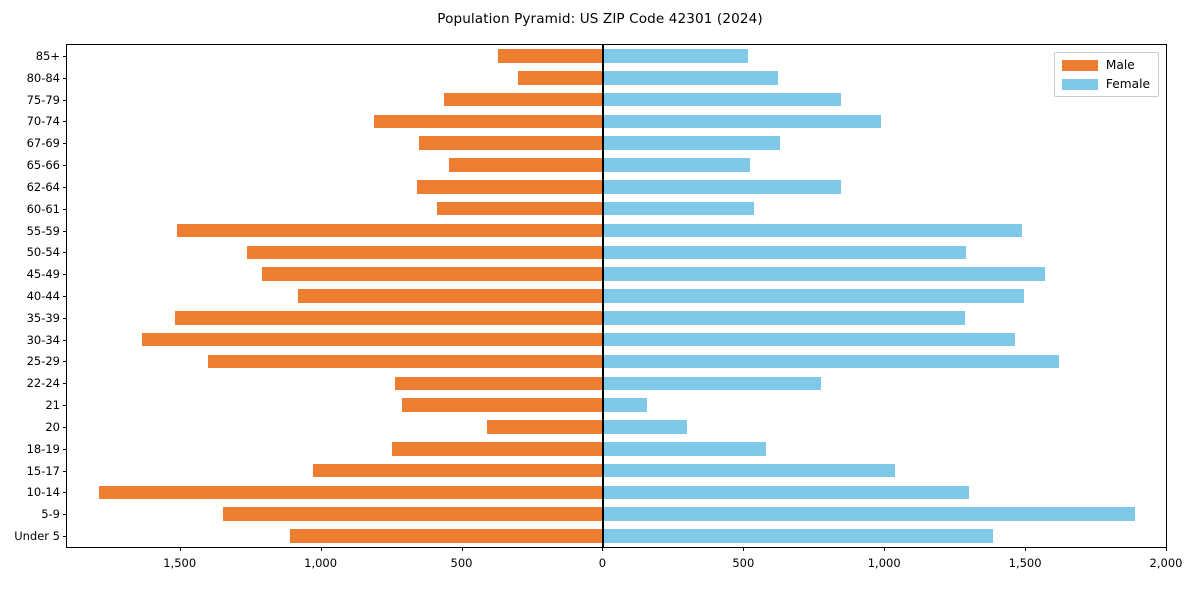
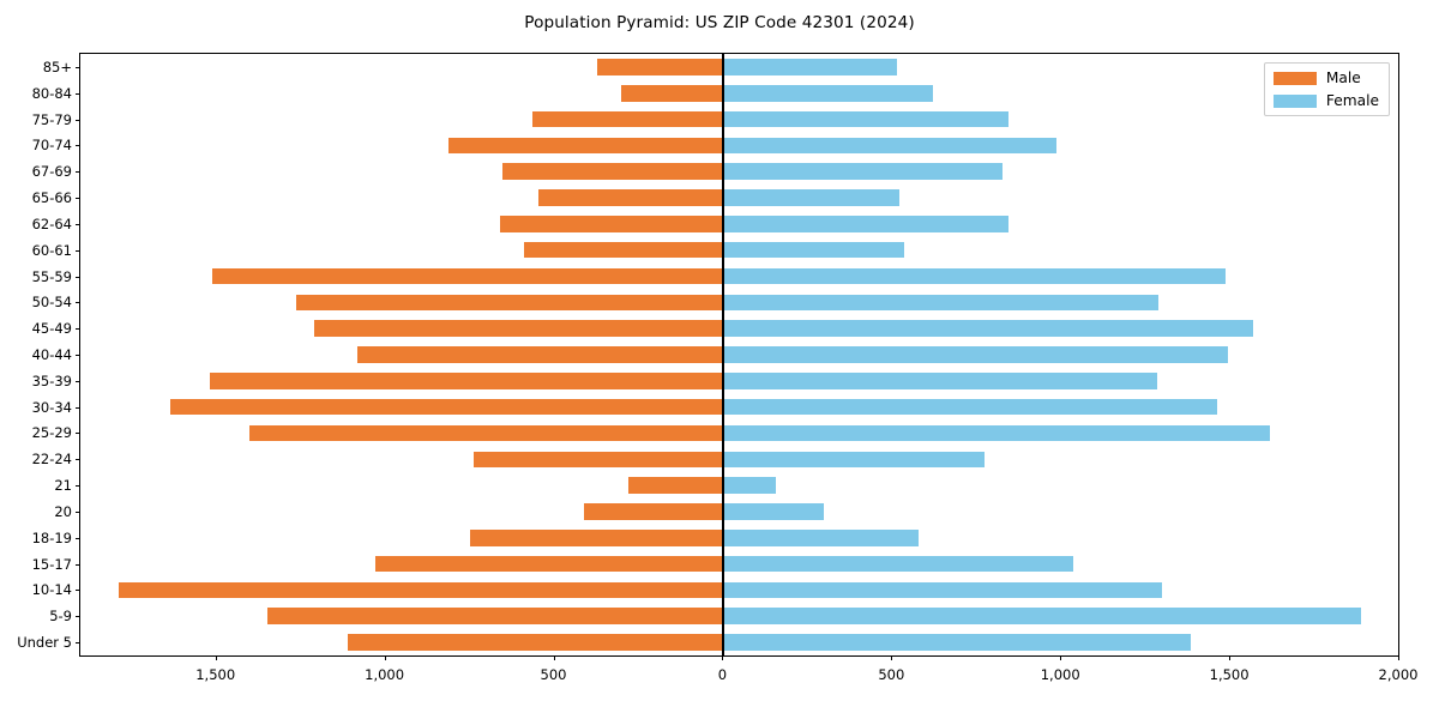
Female/67-69: 630 -> 830
Male/21: 710 -> 280
